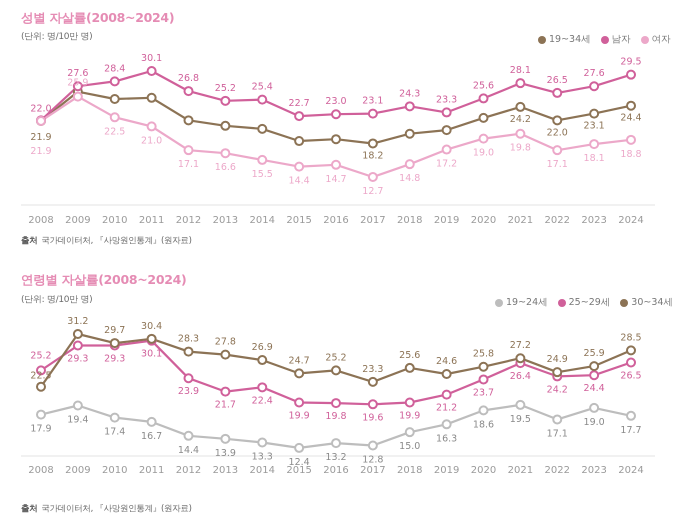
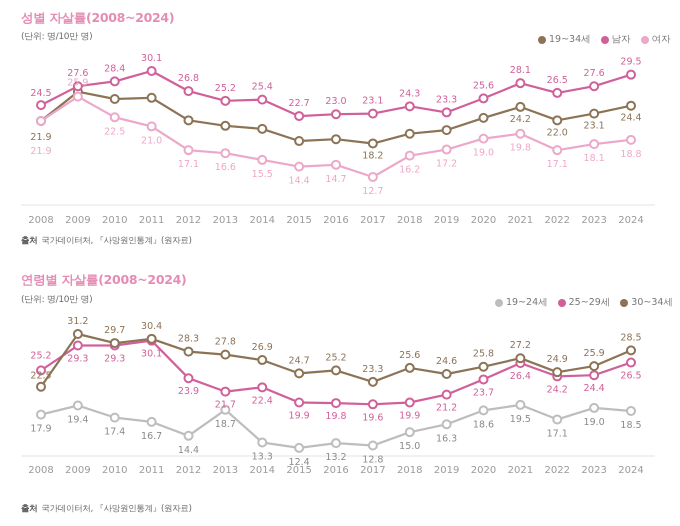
성별 자살률(2008~2024)/남자/2008: 22.0 -> 24.5
성별 자살률(2008~2024)/여자/2018: 14.8 -> 16.2
연령별 자살률(2008~2024)/19~24세/2013: 13.9 -> 18.7
연령별 자살률(2008~2024)/19~24세/2024: 17.7 -> 18.5
